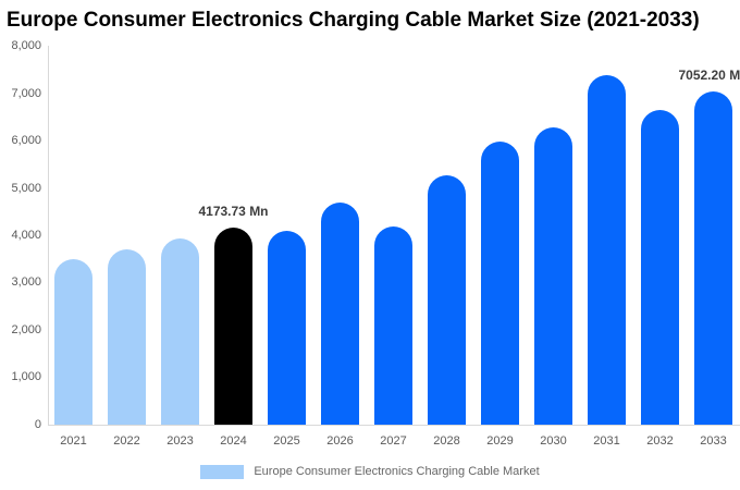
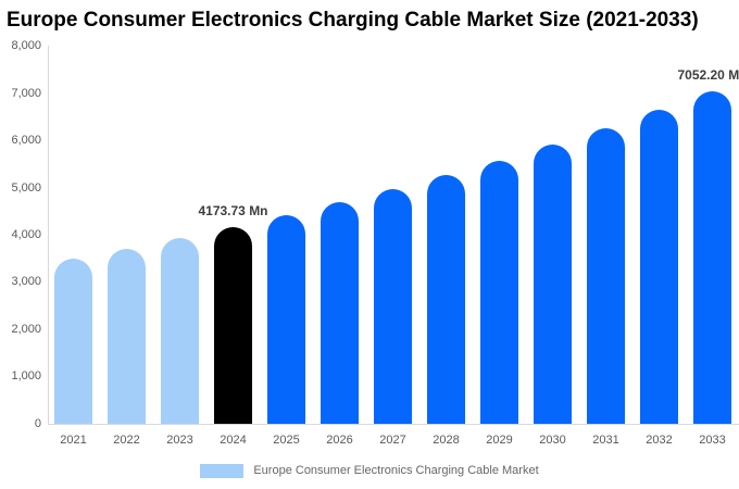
2025: 4100 -> 4400
2027: 4200 -> 5000
2029: 6000 -> 5600
2030: 6300 -> 5900
2031: 7400 -> 6300
